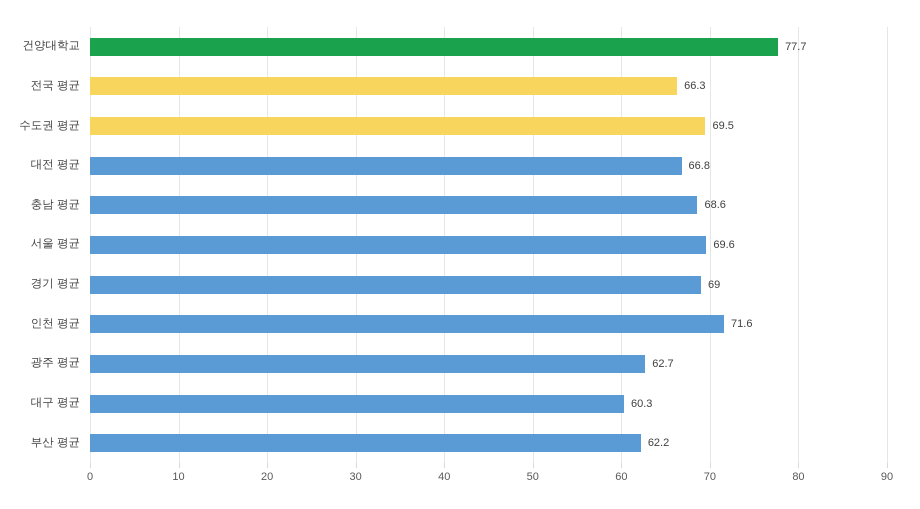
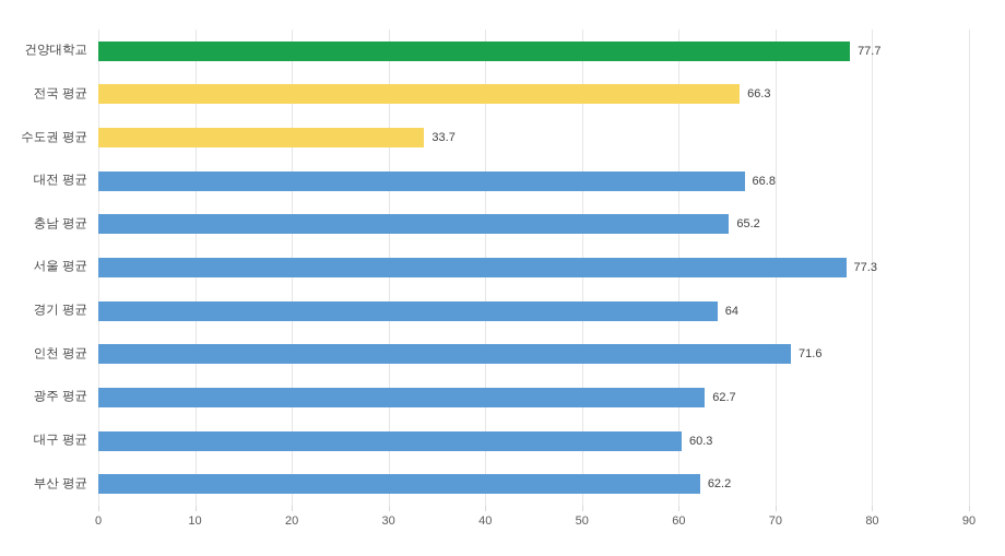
수도권 평균: 69.5 -> 33.7
충남 평균: 68.6 -> 65.2
서울 평균: 69.6 -> 77.3
경기 평균: 69 -> 64
